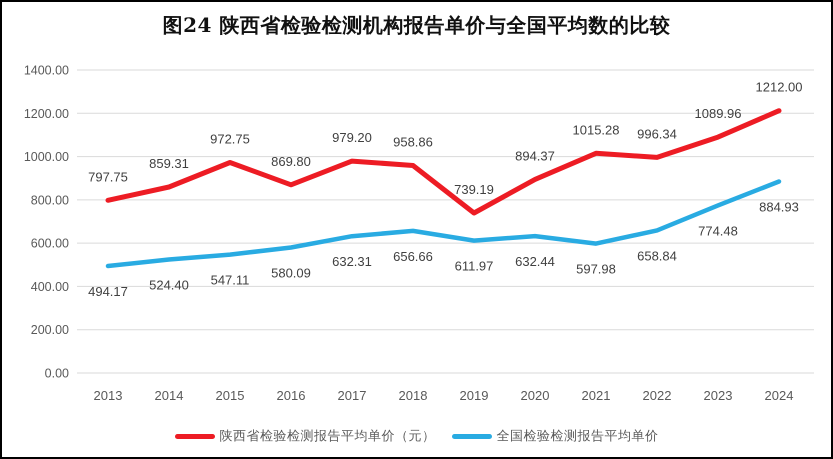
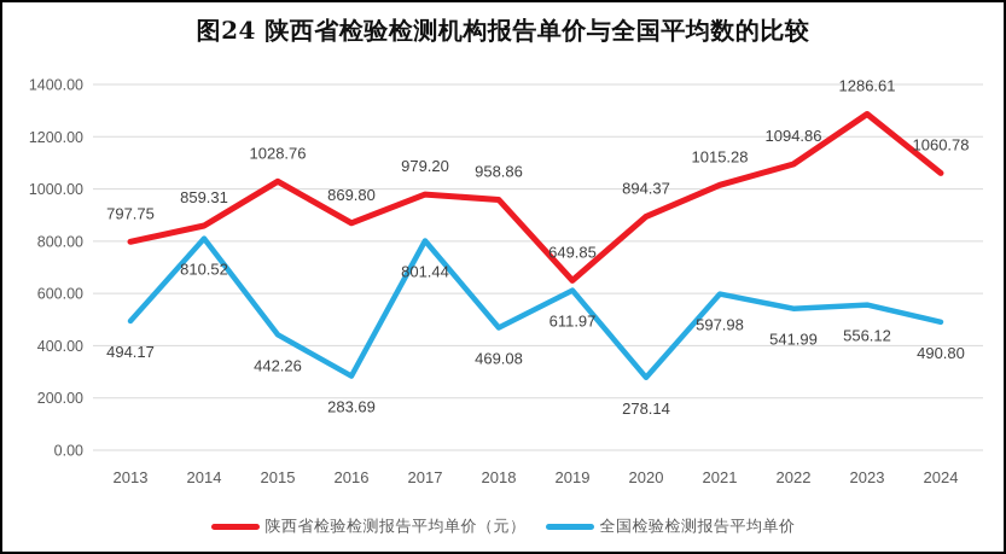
全国检验检测报告平均单价/2014: 524.40 -> 810.52
陕西省检验检测报告平均单价（元）/2015: 972.75 -> 1028.76
全国检验检测报告平均单价/2015: 547.11 -> 442.26
全国检验检测报告平均单价/2016: 580.09 -> 283.69
全国检验检测报告平均单价/2017: 632.31 -> 801.44
全国检验检测报告平均单价/2018: 656.66 -> 469.08
陕西省检验检测报告平均单价（元）/2019: 739.19 -> 649.85
全国检验检测报告平均单价/2020: 632.44 -> 278.14
陕西省检验检测报告平均单价（元）/2022: 996.34 -> 1094.86
全国检验检测报告平均单价/2022: 658.84 -> 541.99
陕西省检验检测报告平均单价（元）/2023: 1089.96 -> 1286.61
全国检验检测报告平均单价/2023: 774.48 -> 556.12
陕西省检验检测报告平均单价（元）/2024: 1212.00 -> 1060.78
全国检验检测报告平均单价/2024: 884.93 -> 490.80
